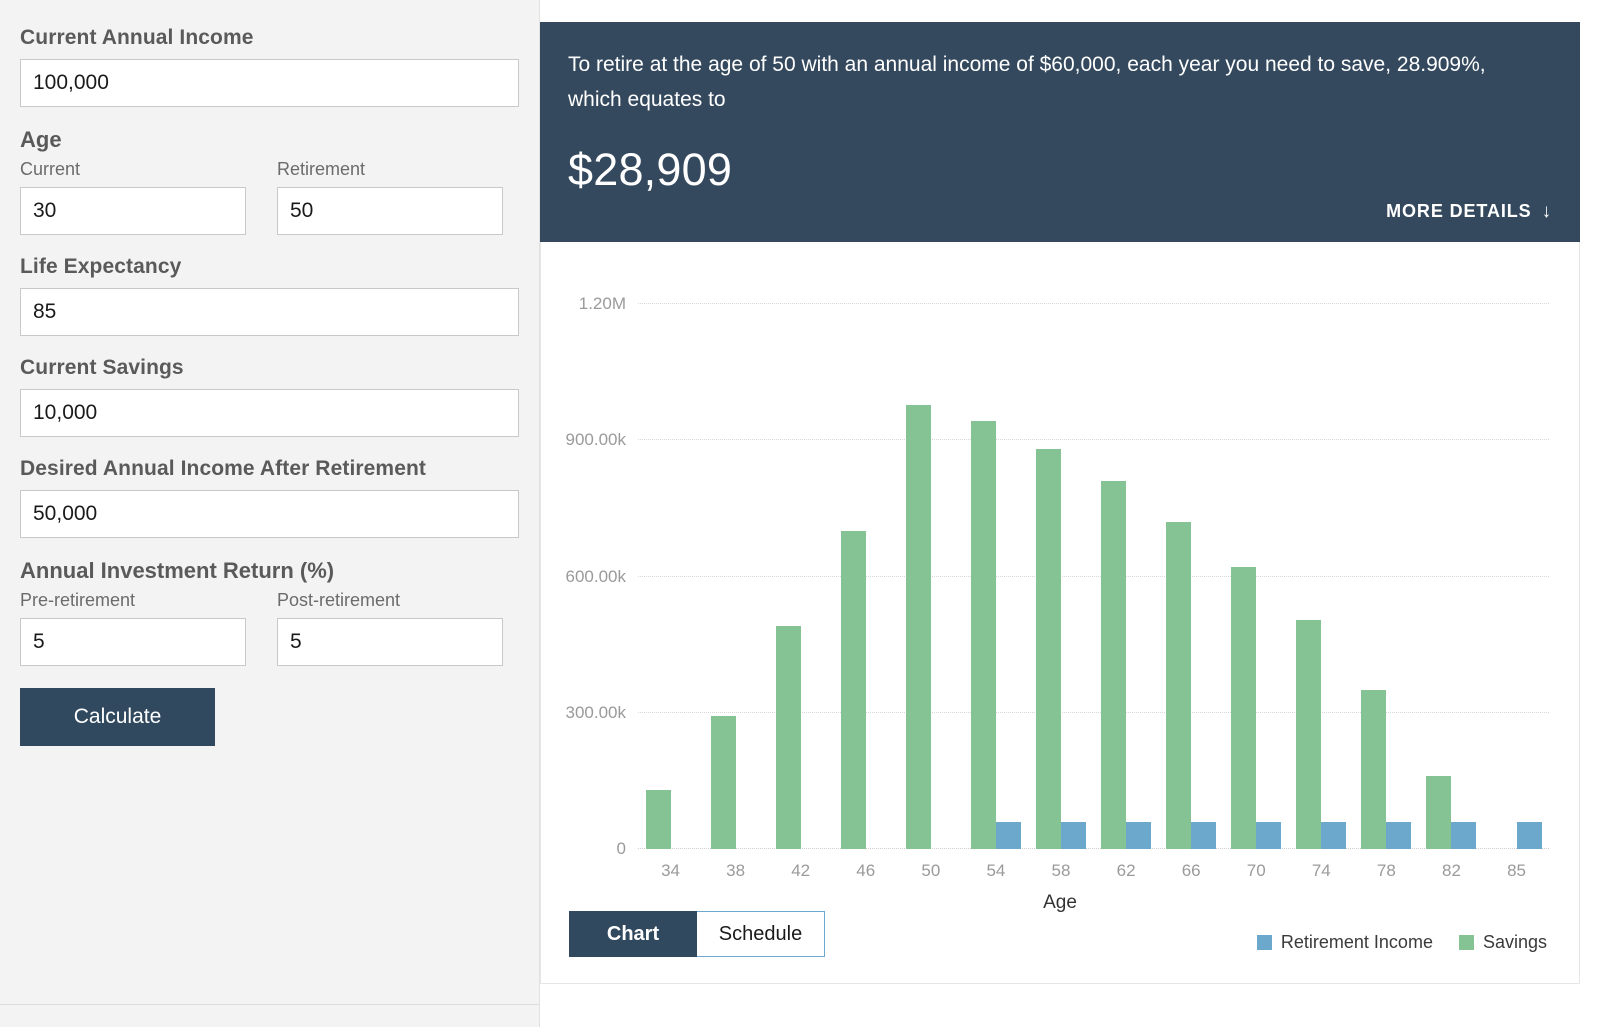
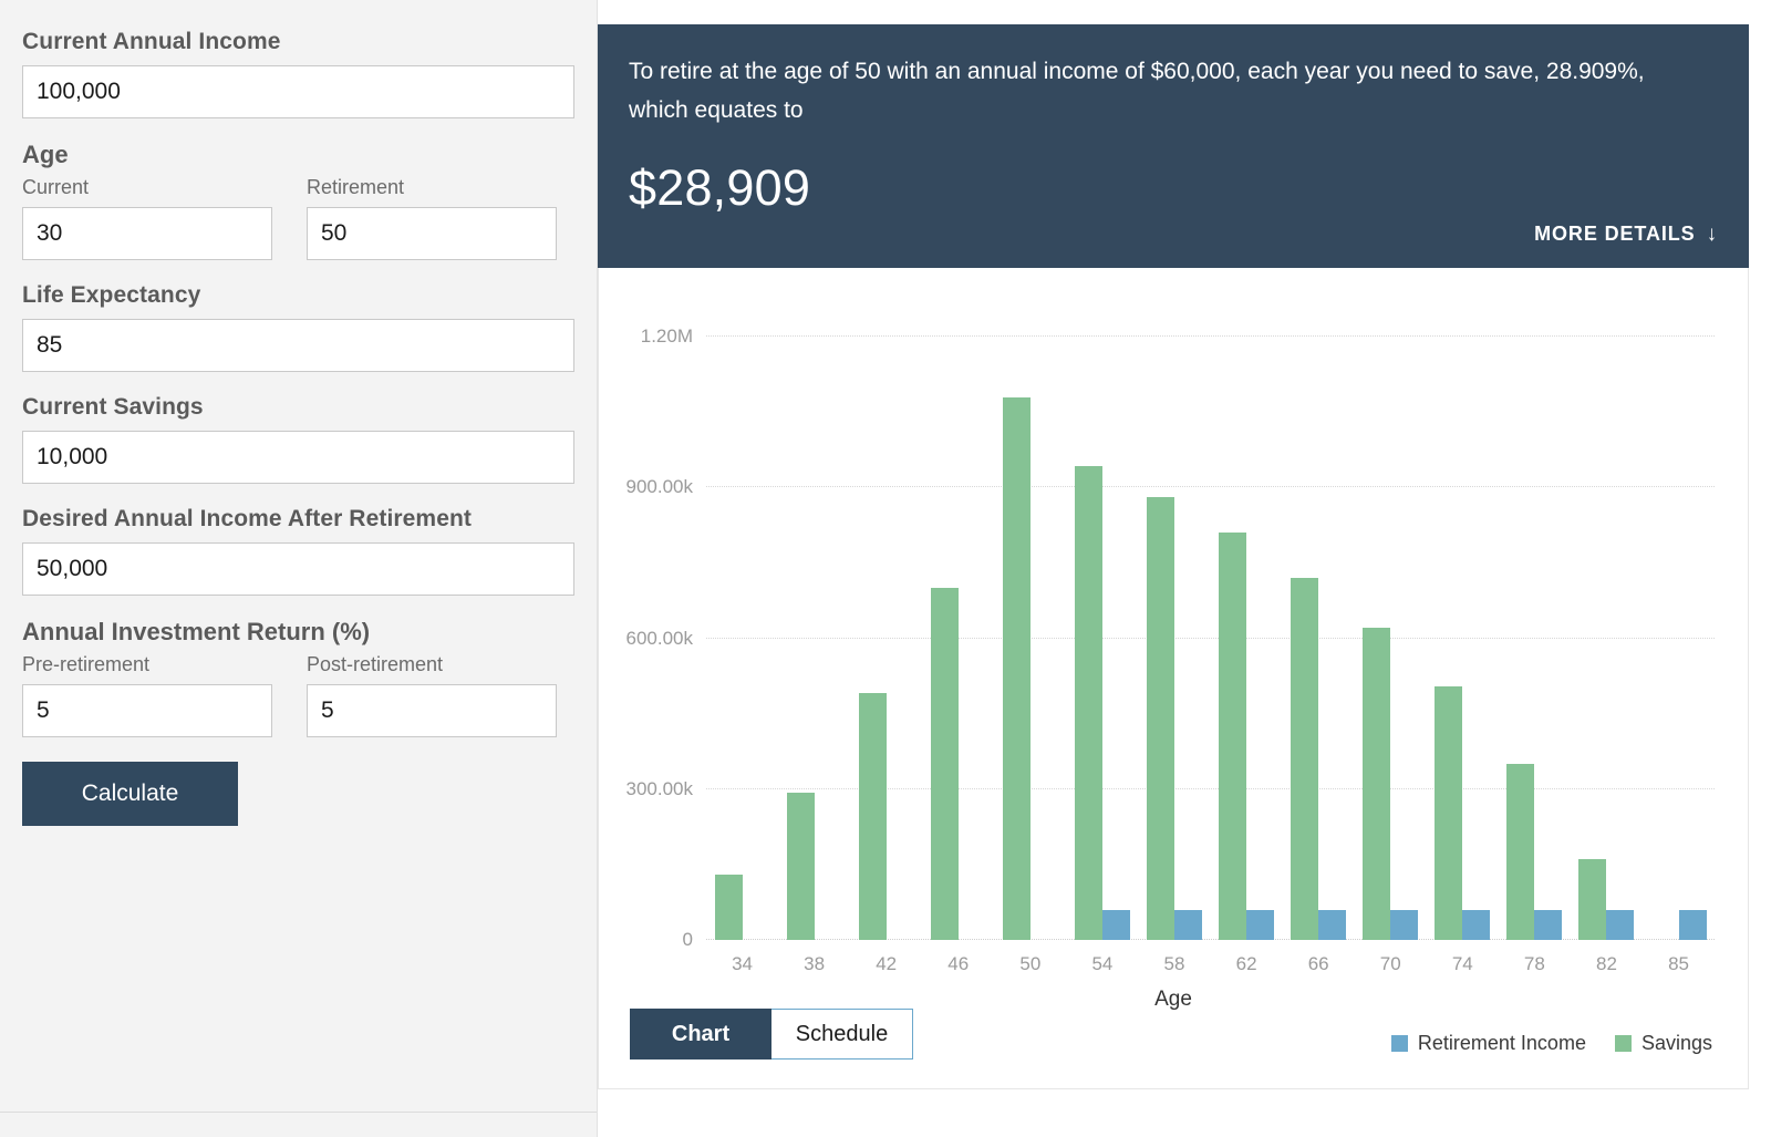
Savings/50: 980k -> 1080k
